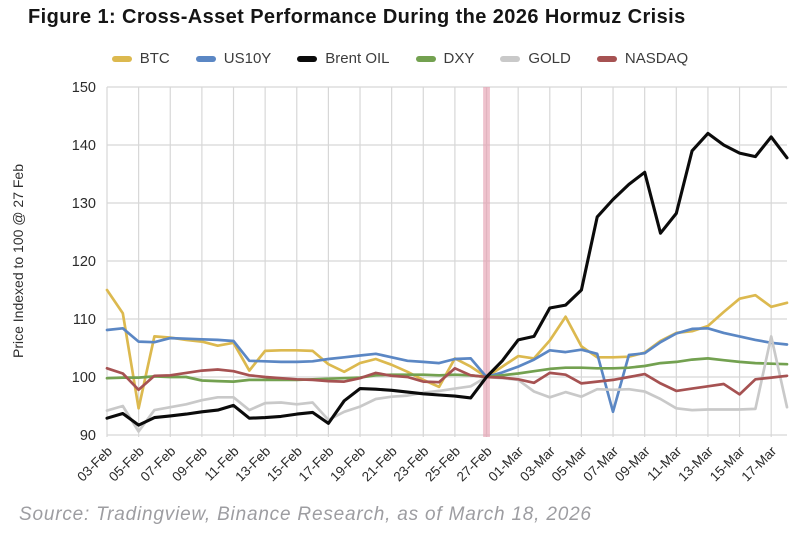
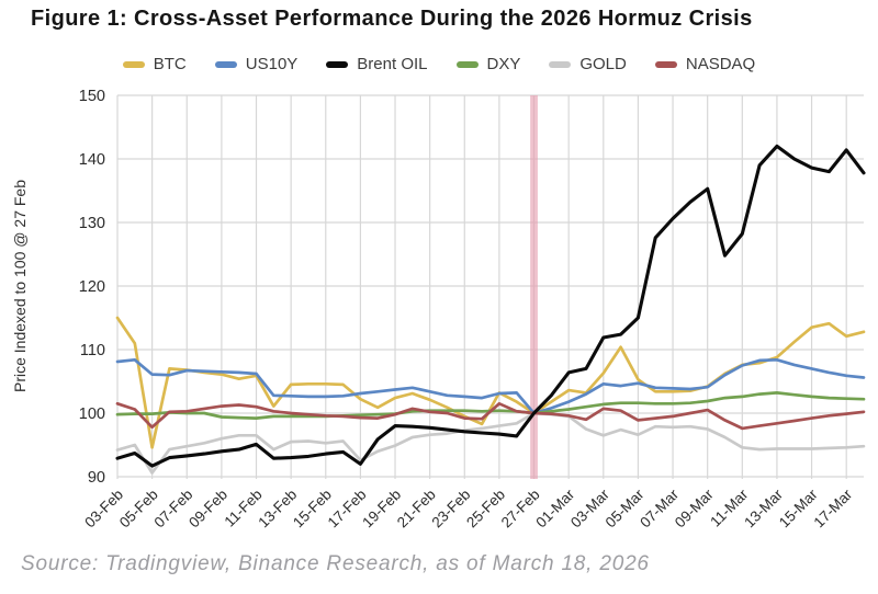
US10Y/07-Mar: 94 -> 104
NASDAQ/15-Mar: 97 -> 99
GOLD/17-Mar: 107 -> 95
